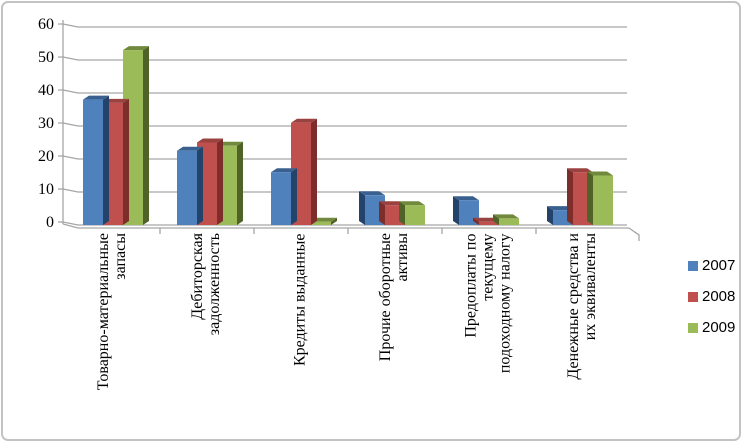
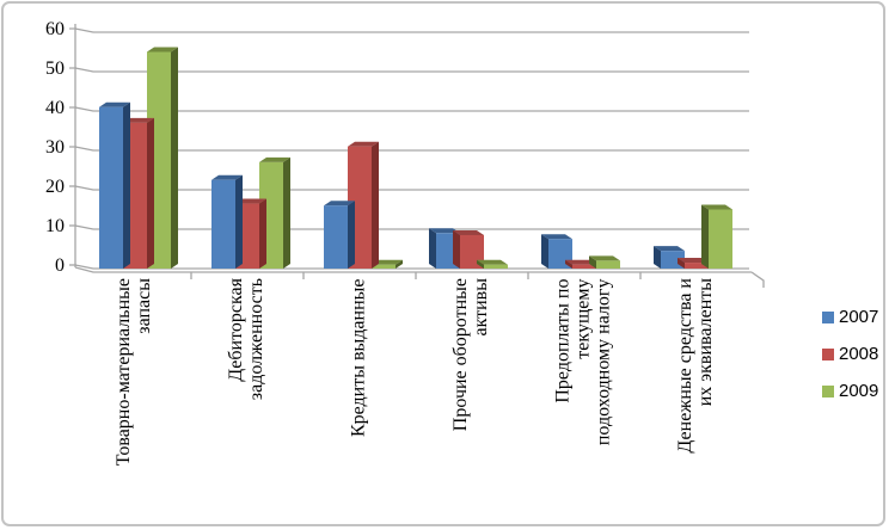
2007/Товарно-материальные запасы: 38 -> 41
2009/Товарно-материальные запасы: 53 -> 55
2008/Дебиторская задолженность: 25 -> 16
2009/Дебиторская задолженность: 24 -> 27
2008/Прочие оборотные активы: 6 -> 8
2009/Прочие оборотные активы: 6 -> 1
2008/Денежные средства и их эквиваленты: 16 -> 2
